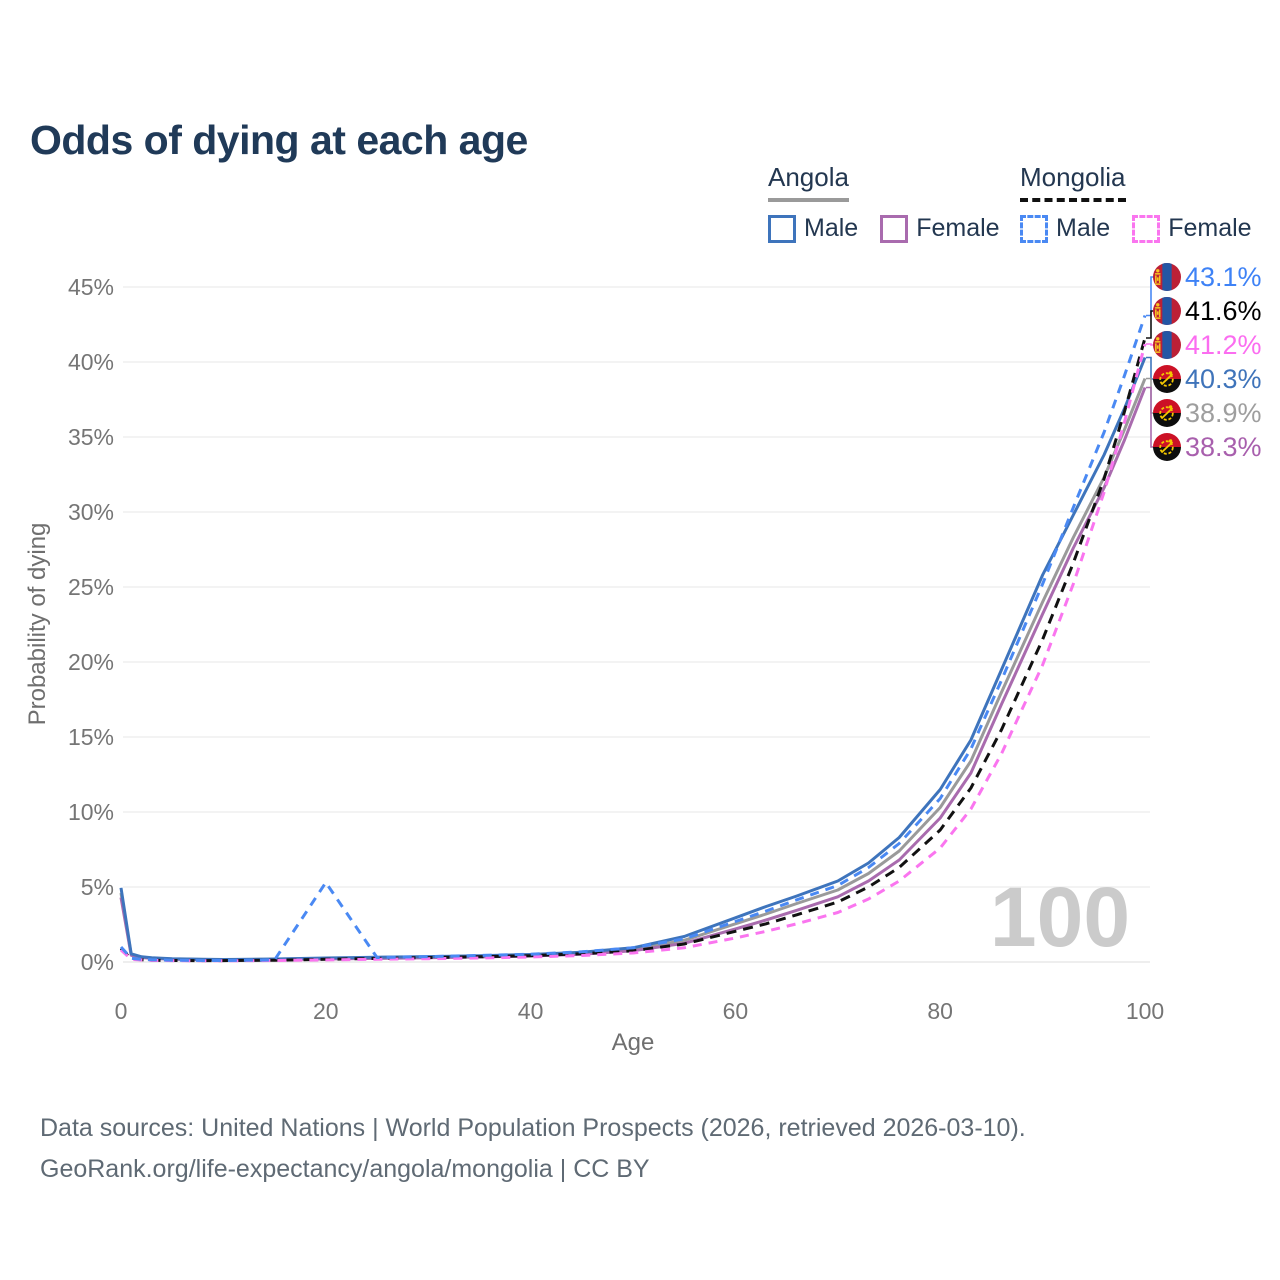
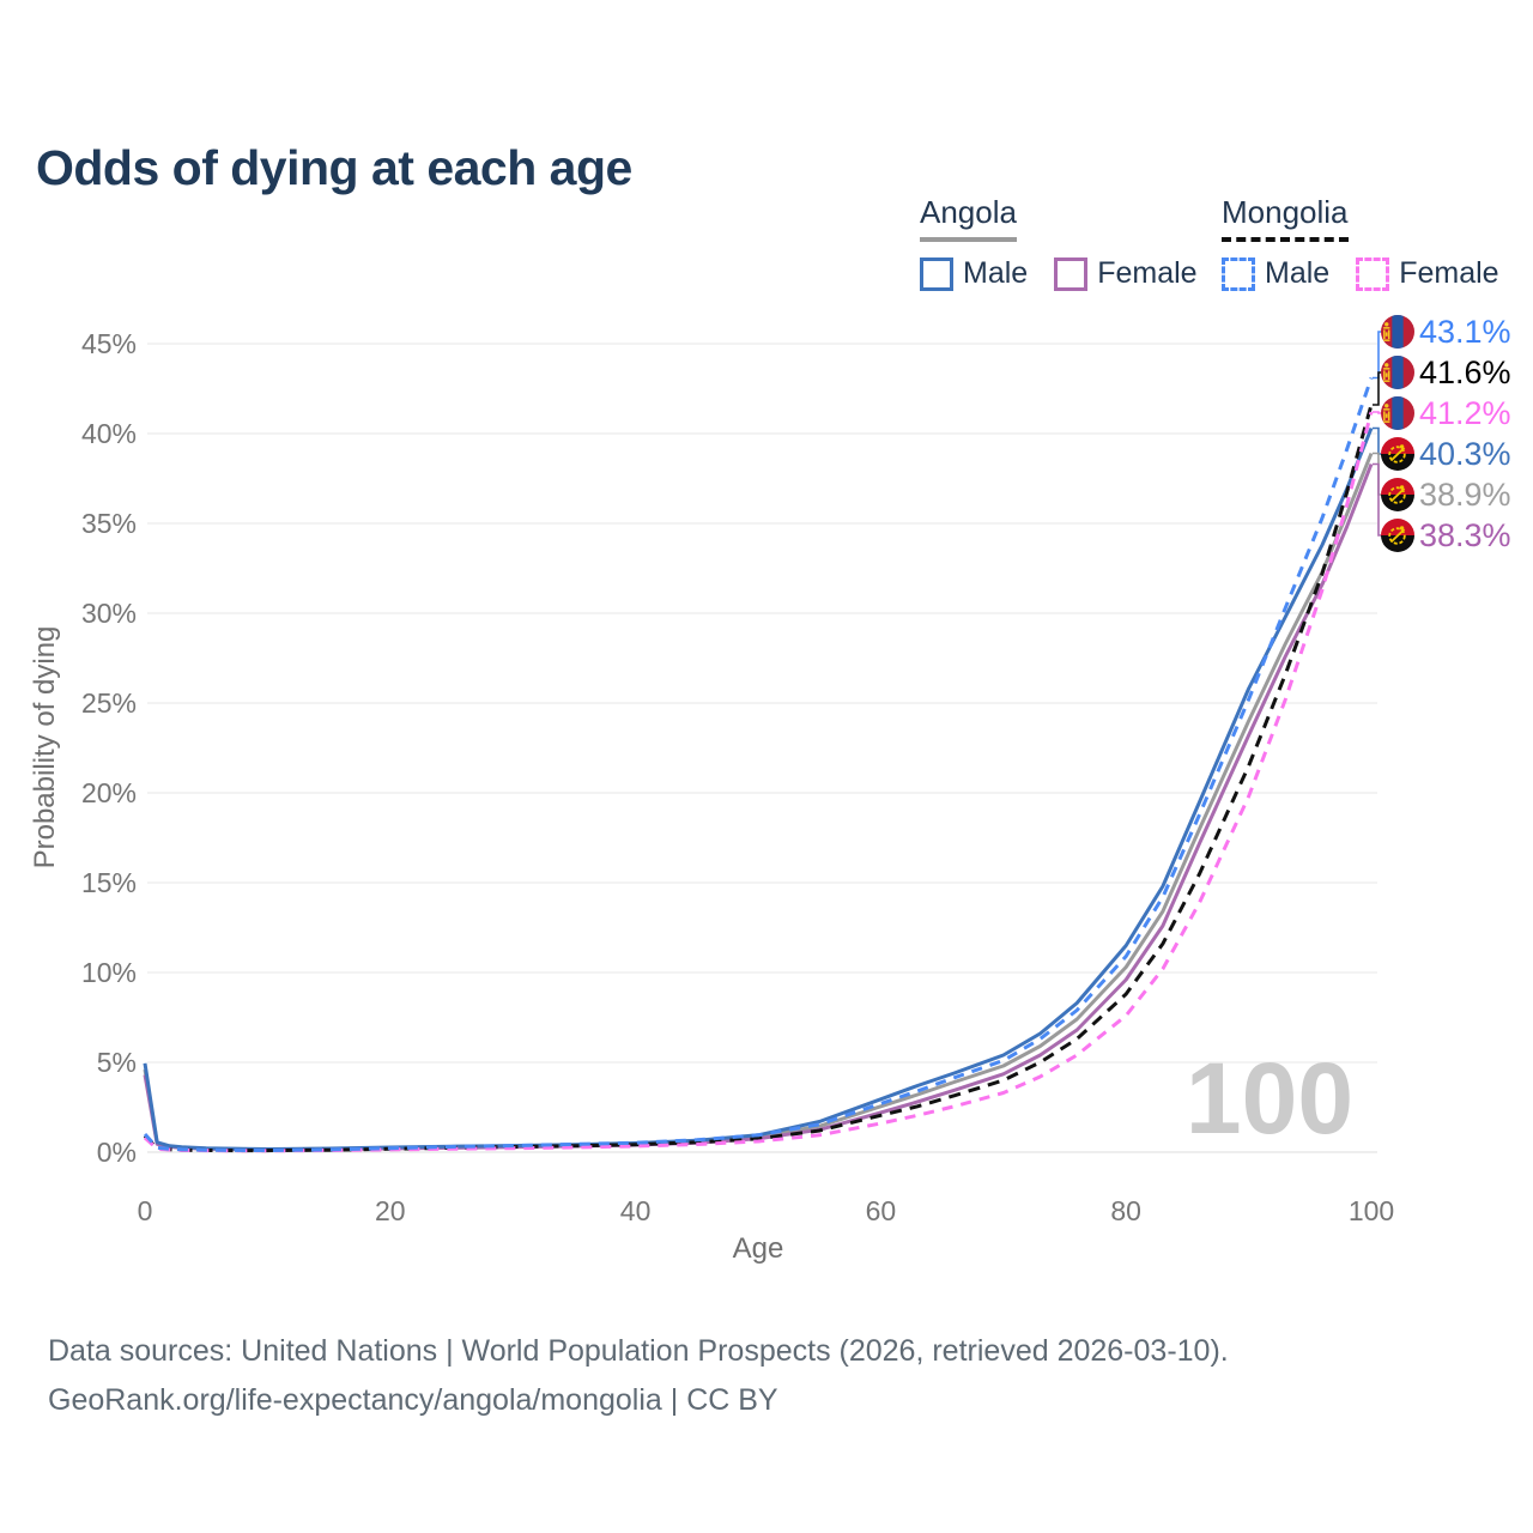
Mongolia Male/20: 5.3% -> 0.2%
